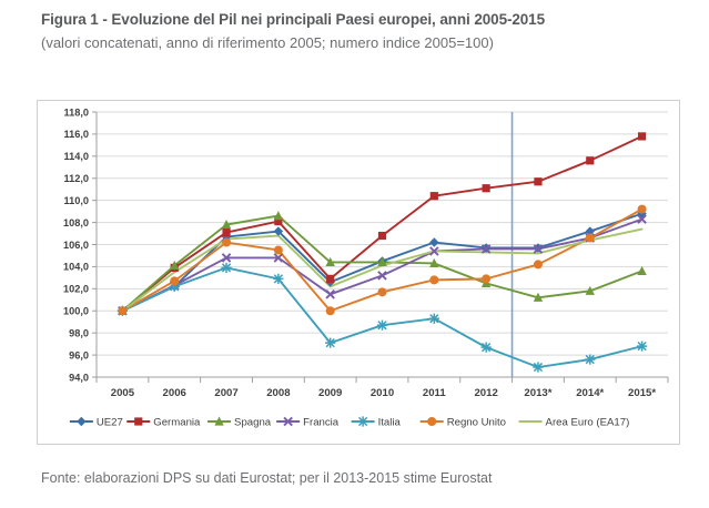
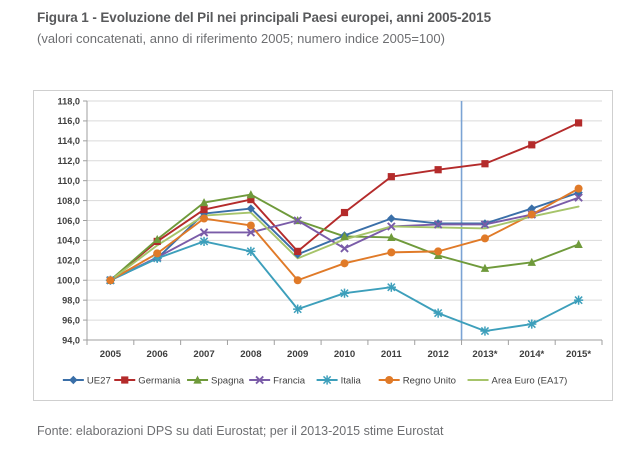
Spagna/2009: 104 -> 106
Francia/2009: 102 -> 106
Italia/2015*: 97 -> 98
